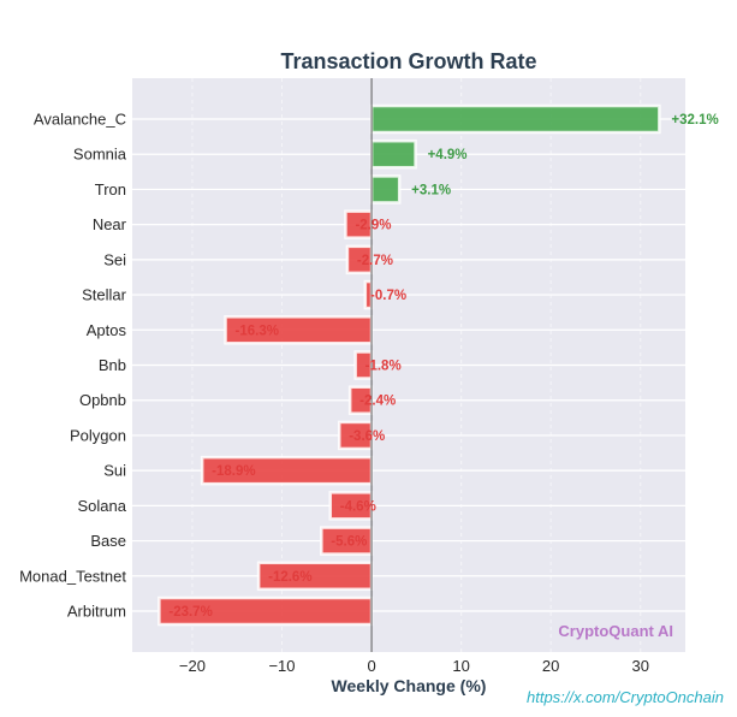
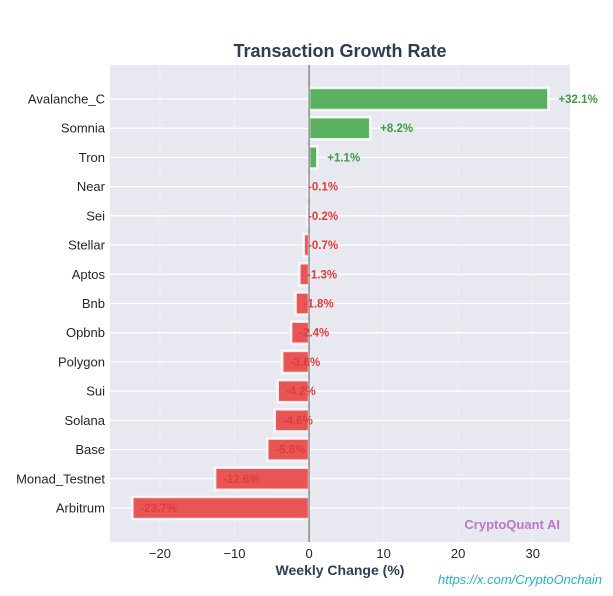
Somnia: +4.9% -> +8.2%
Tron: +3.1% -> +1.1%
Near: -2.9% -> -0.1%
Sei: -2.7% -> -0.2%
Aptos: -16.3% -> -1.3%
Sui: -18.9% -> -4.2%
